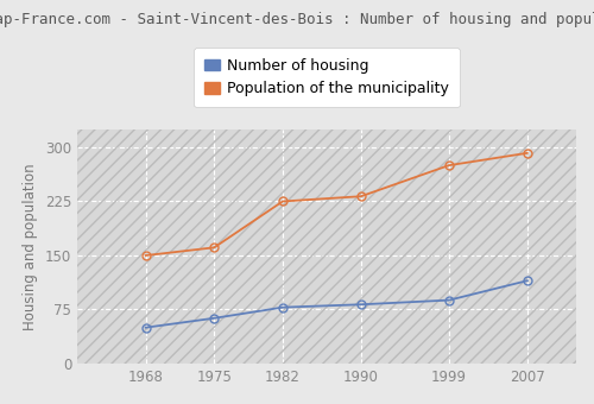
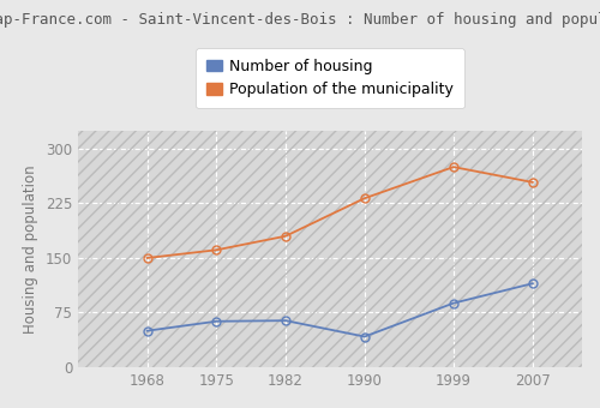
Number of housing/1982: 78 -> 64
Population of the municipality/1982: 225 -> 180
Number of housing/1990: 82 -> 42
Population of the municipality/2007: 292 -> 254
